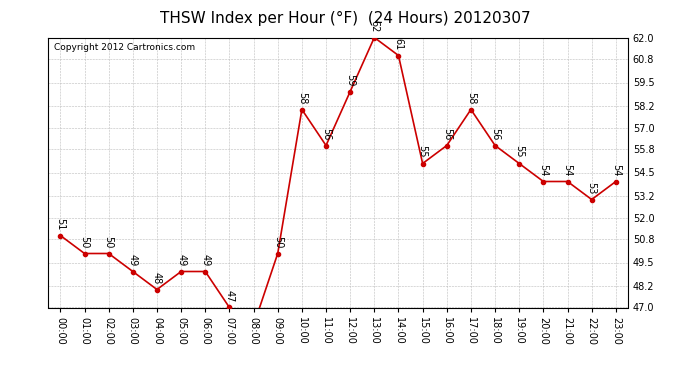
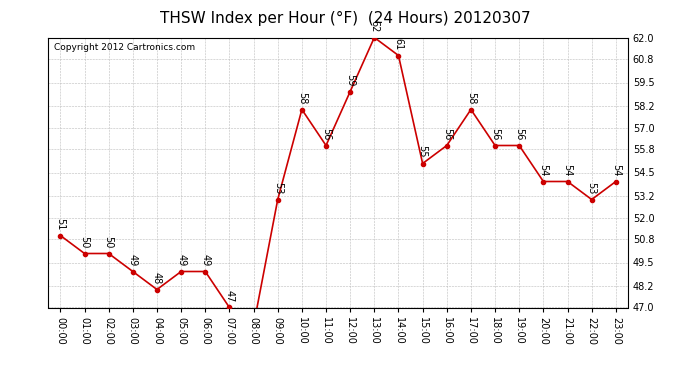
09:00: 50 -> 53
19:00: 55 -> 56
